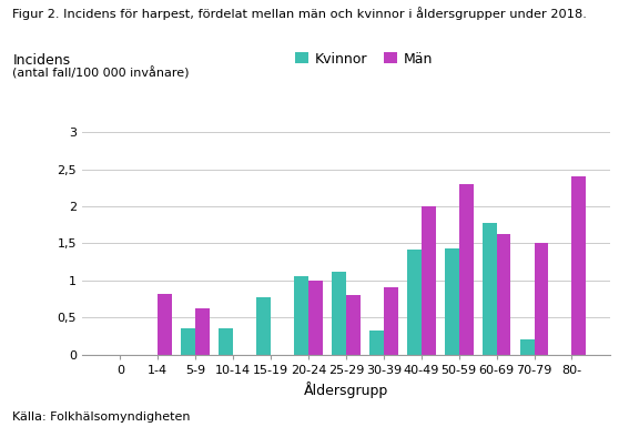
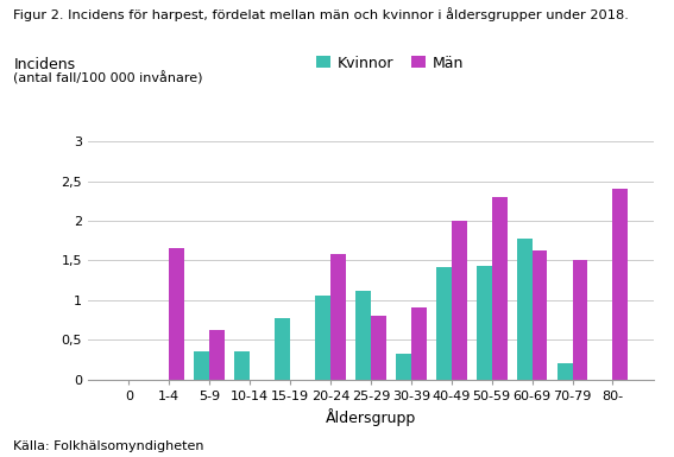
Män/1-4: 0,81 -> 1,66
Män/20-24: 0,99 -> 1,58
